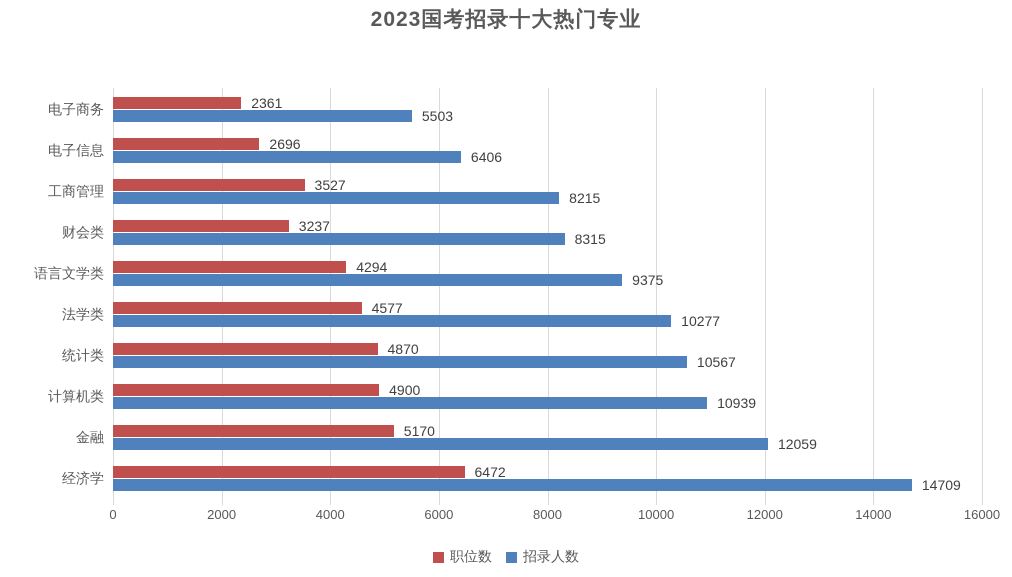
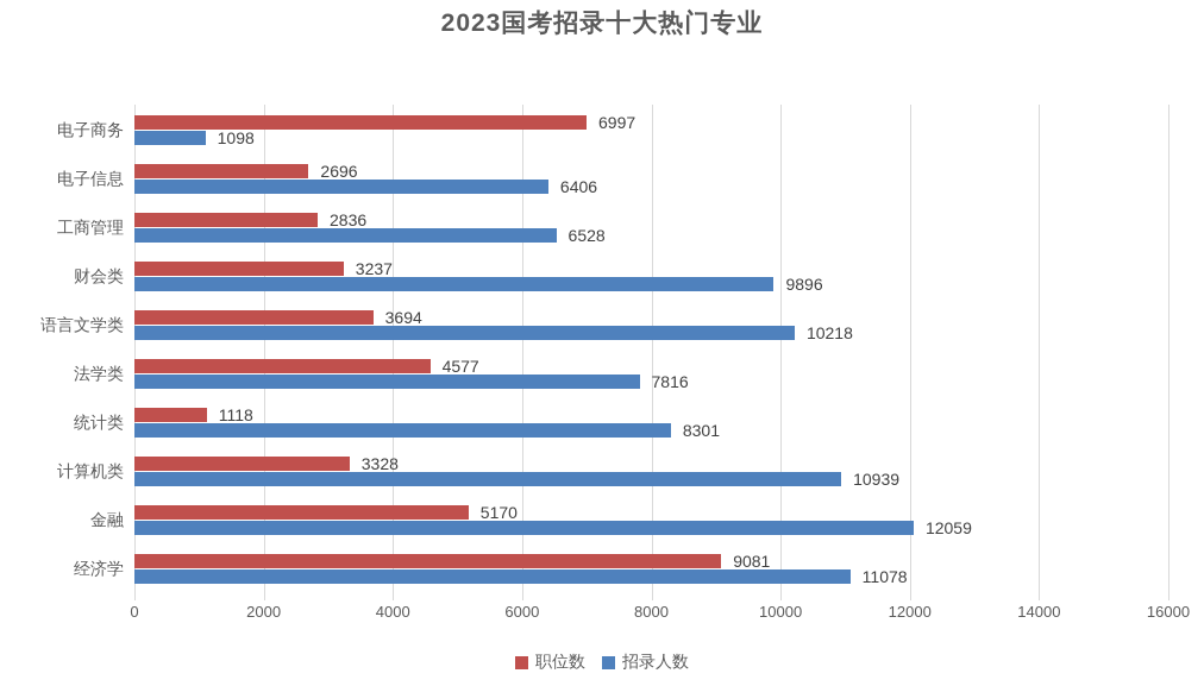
职位数/电子商务: 2361 -> 6997
招录人数/电子商务: 5503 -> 1098
职位数/工商管理: 3527 -> 2836
招录人数/工商管理: 8215 -> 6528
招录人数/财会类: 8315 -> 9896
职位数/语言文学类: 4294 -> 3694
招录人数/语言文学类: 9375 -> 10218
招录人数/法学类: 10277 -> 7816
职位数/统计类: 4870 -> 1118
招录人数/统计类: 10567 -> 8301
职位数/计算机类: 4900 -> 3328
职位数/经济学: 6472 -> 9081
招录人数/经济学: 14709 -> 11078
